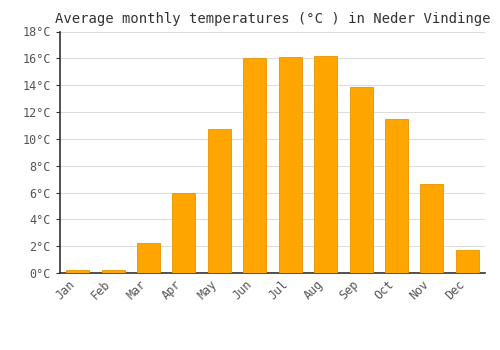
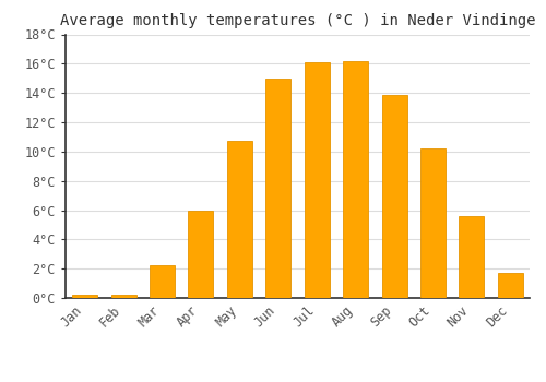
Jun: 16.0°C -> 15.0°C
Oct: 11.5°C -> 10.2°C
Nov: 6.6°C -> 5.6°C
